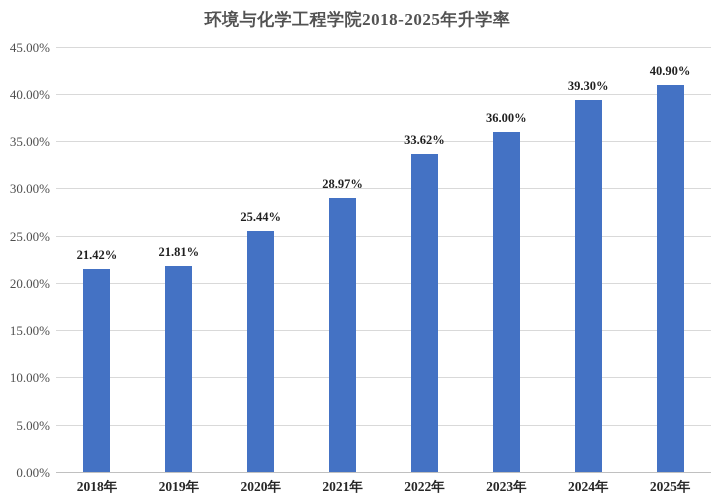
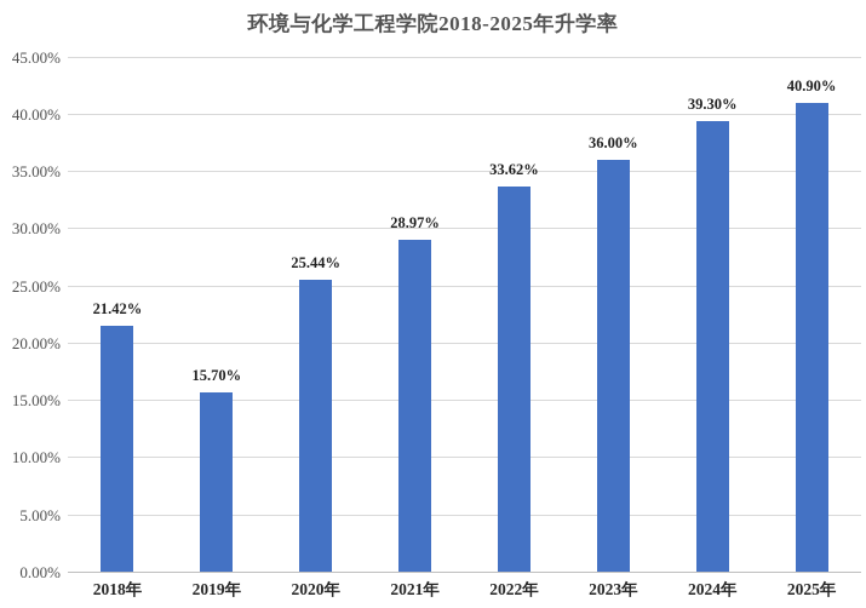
2019年: 21.81% -> 15.70%
